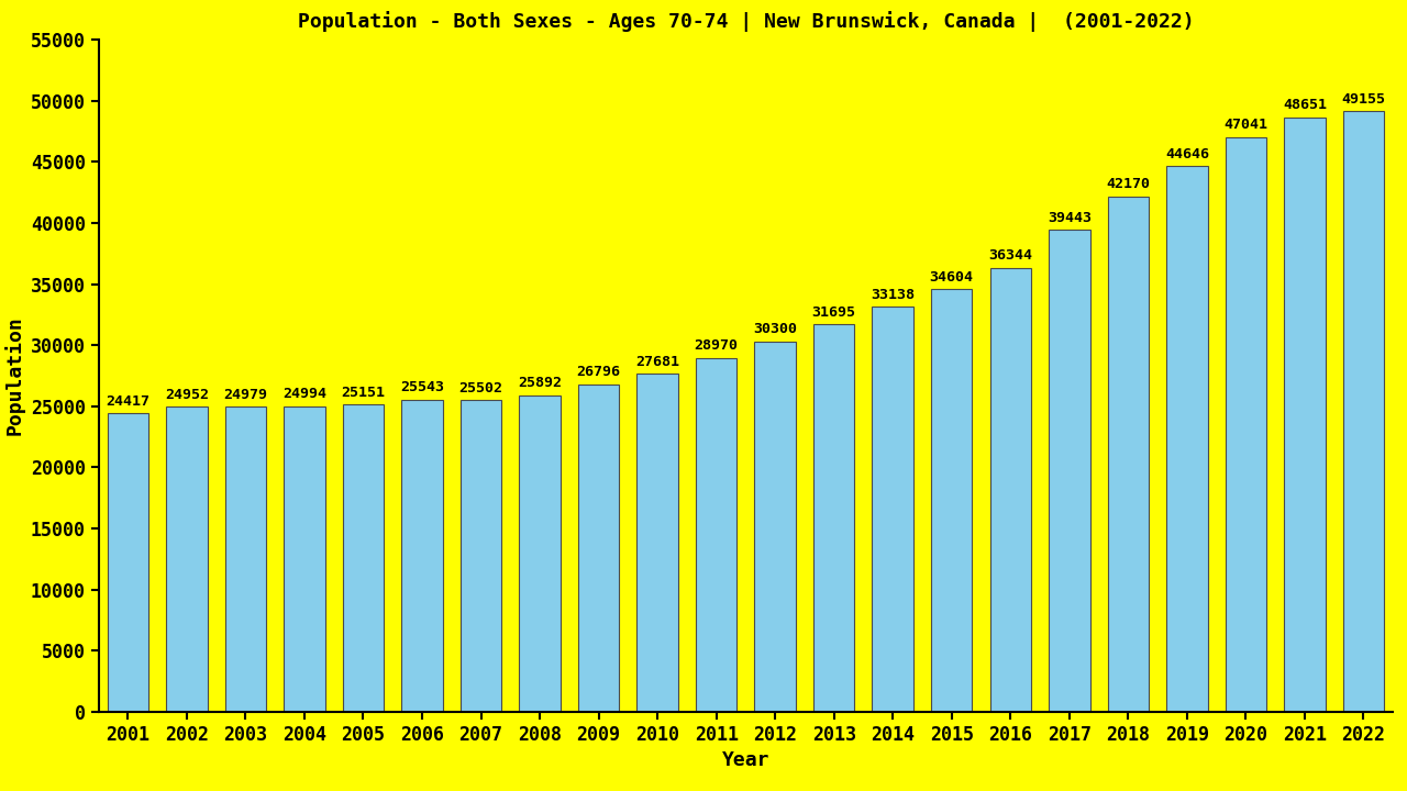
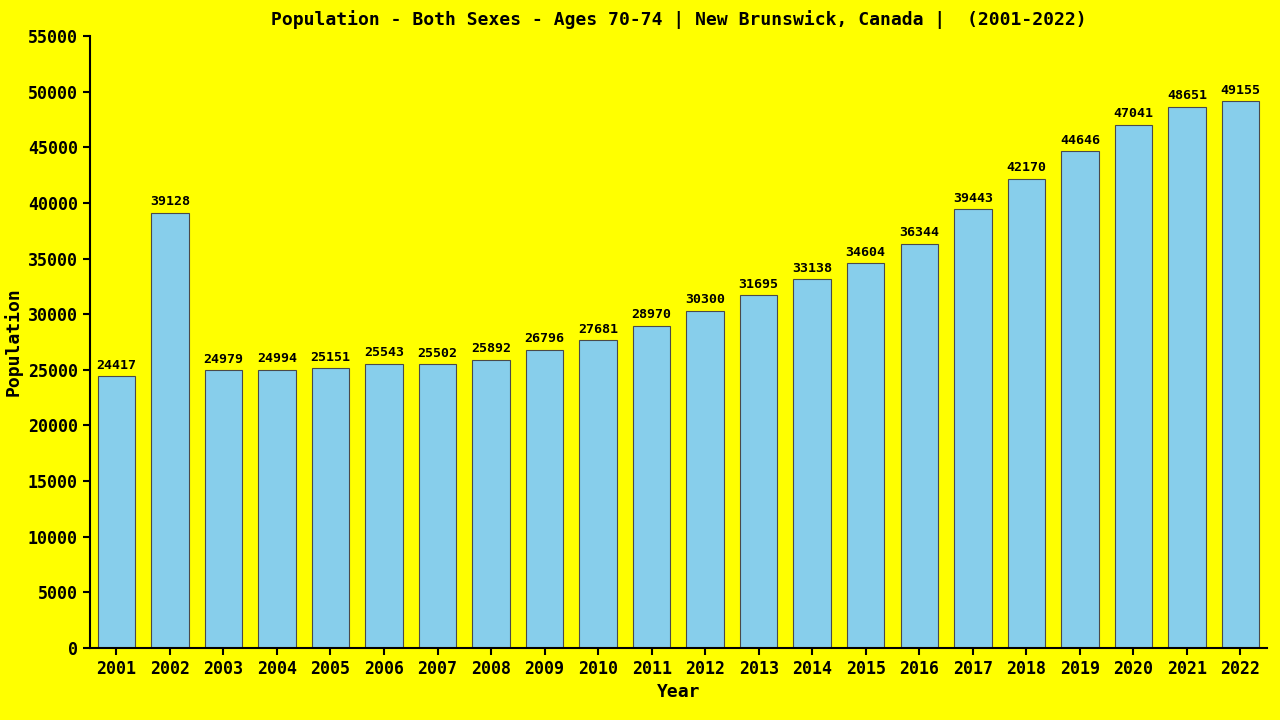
2002: 24952 -> 39128
